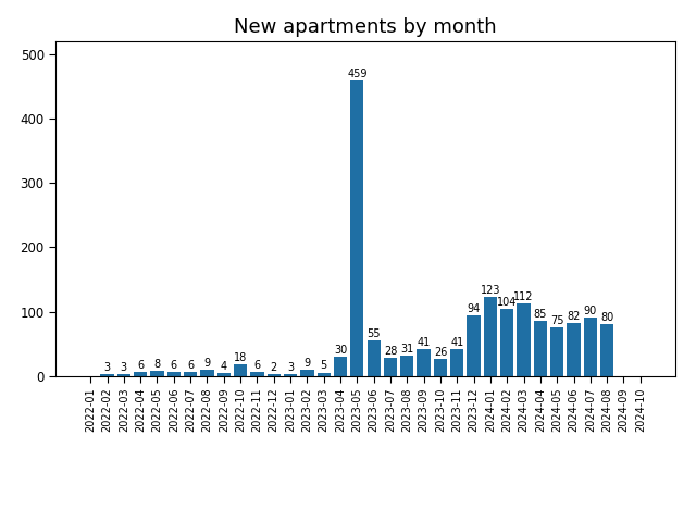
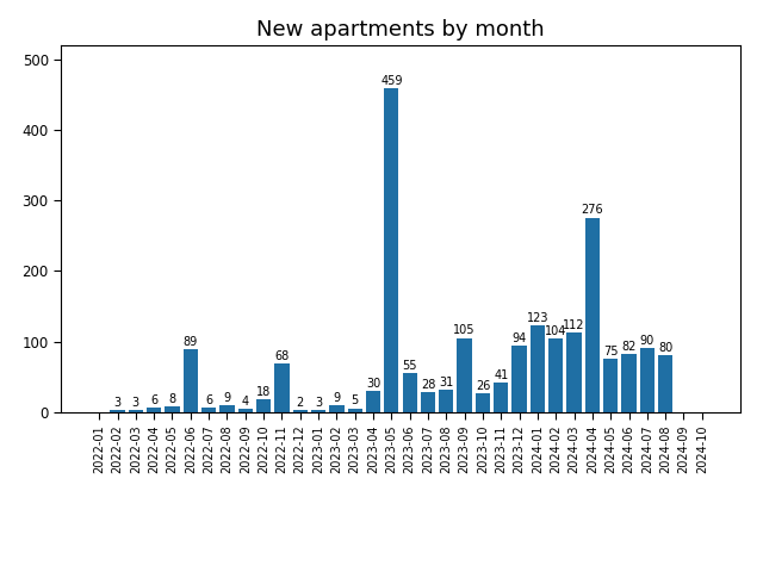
2022-06: 6 -> 89
2022-11: 6 -> 68
2023-09: 41 -> 105
2024-04: 85 -> 276
